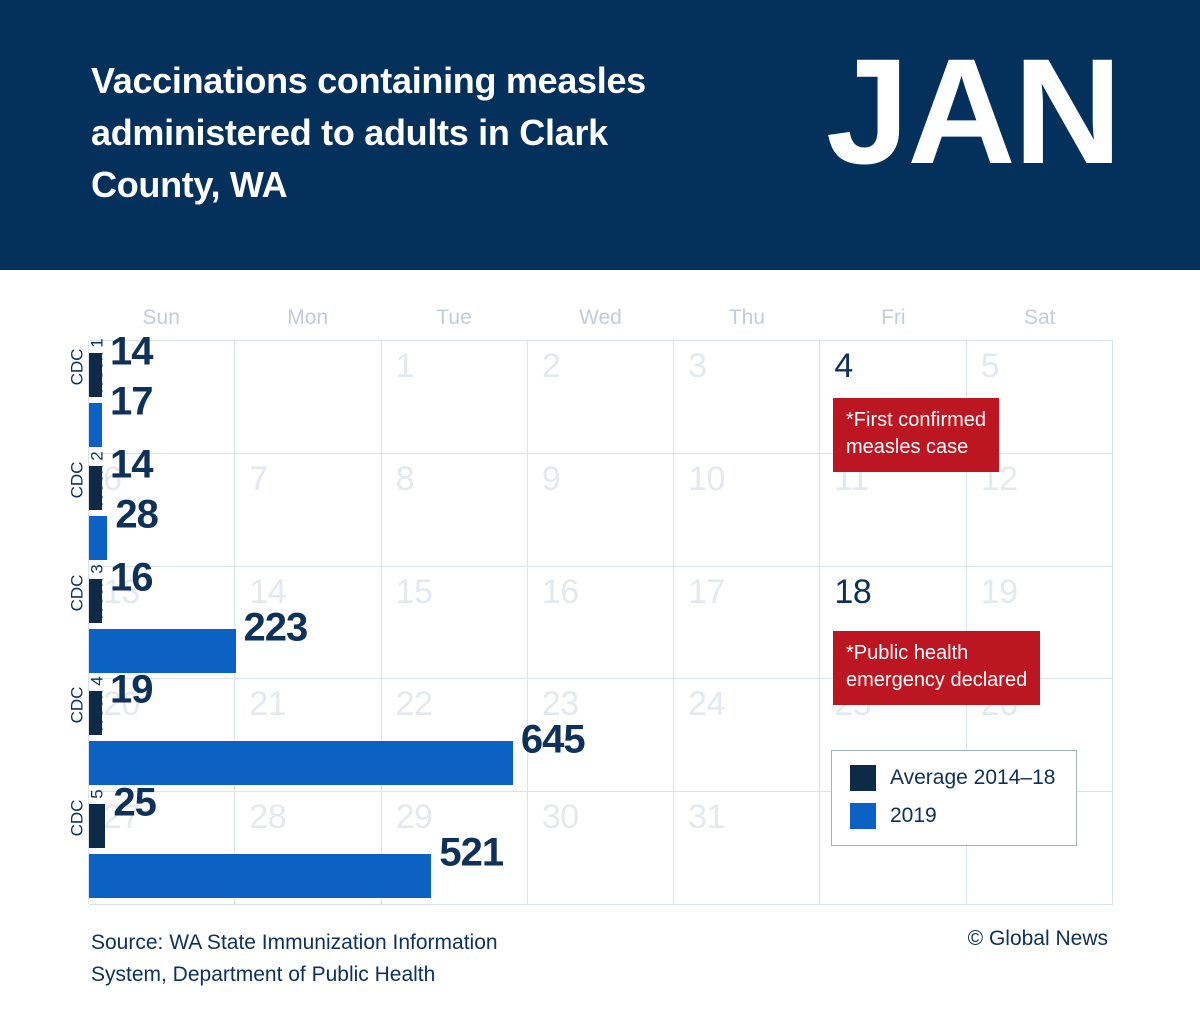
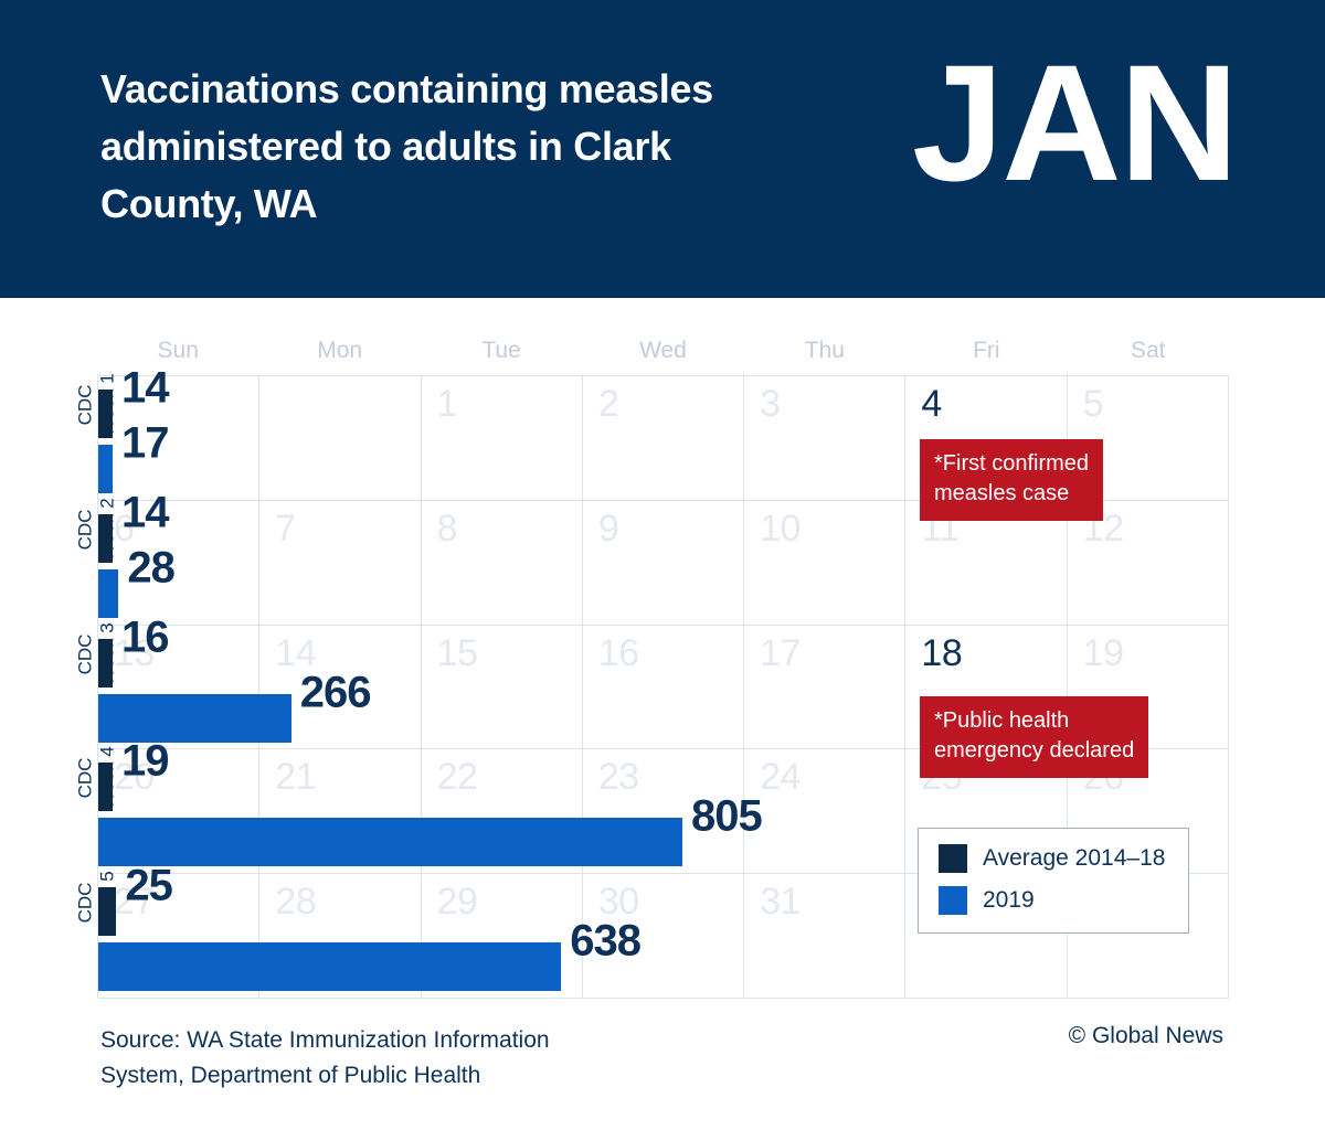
2019/CDC Week 3: 223 -> 266
2019/CDC Week 4: 645 -> 805
2019/CDC Week 5: 521 -> 638
